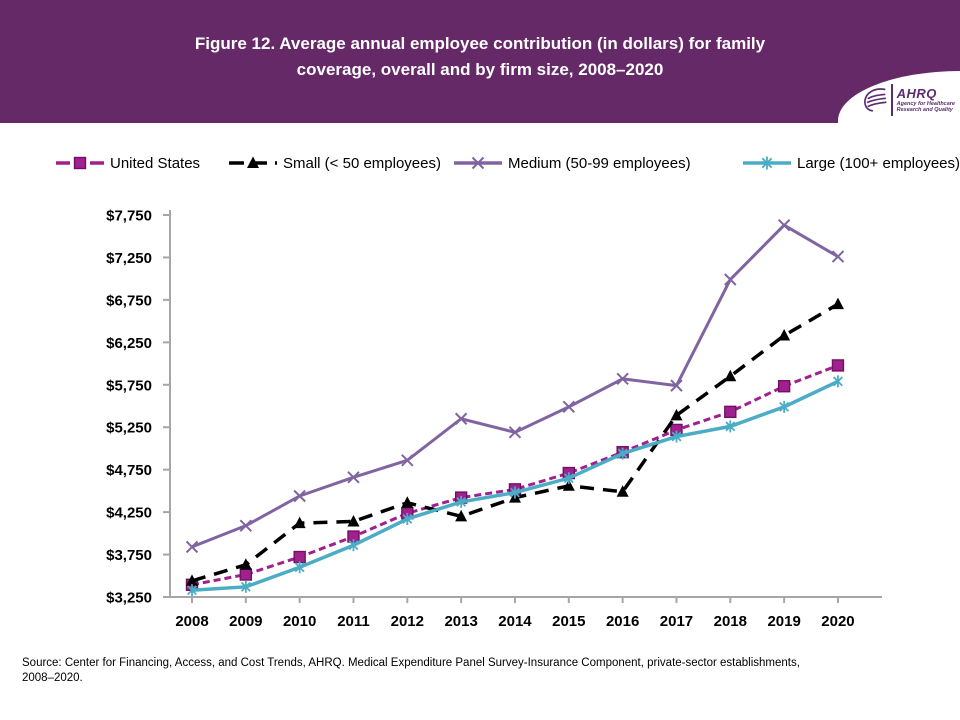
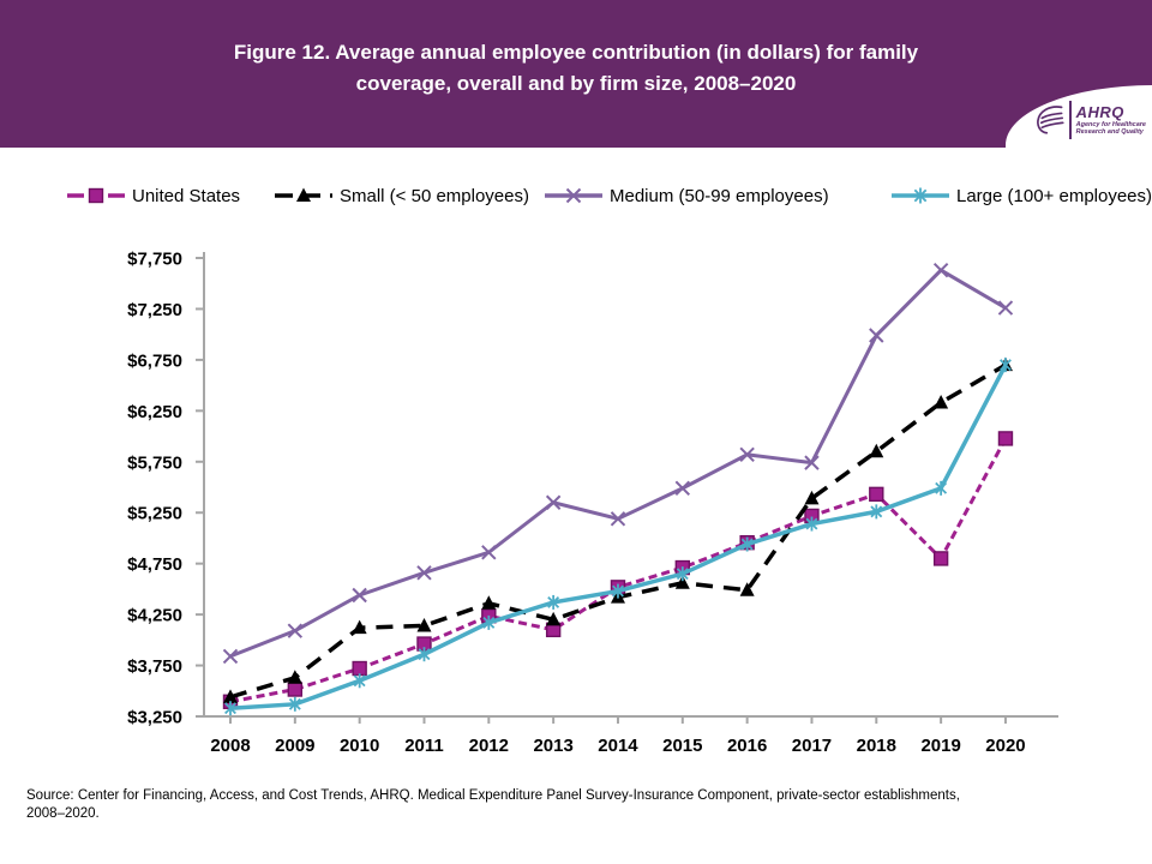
United States/2013: $4400 -> $4100
United States/2019: $5700 -> $4800
Large (100+ employees)/2020: $5800 -> $6700
